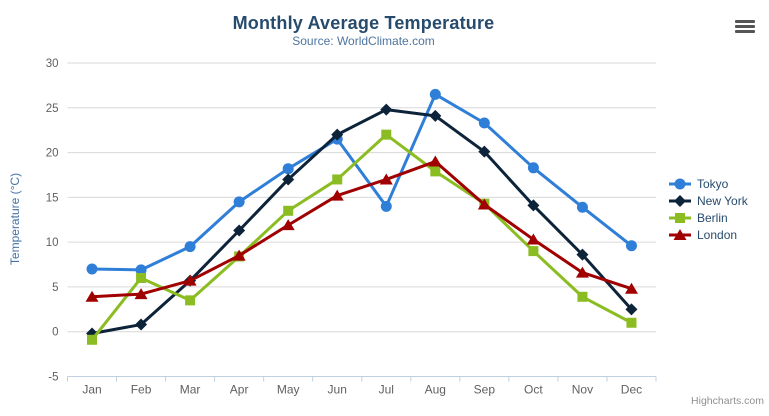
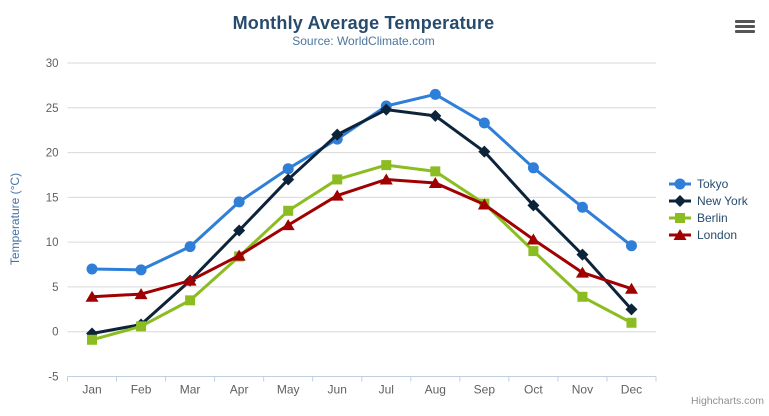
Berlin/Feb: 6 -> 1
Tokyo/Jul: 14 -> 25
Berlin/Jul: 22 -> 19
London/Aug: 19 -> 17
